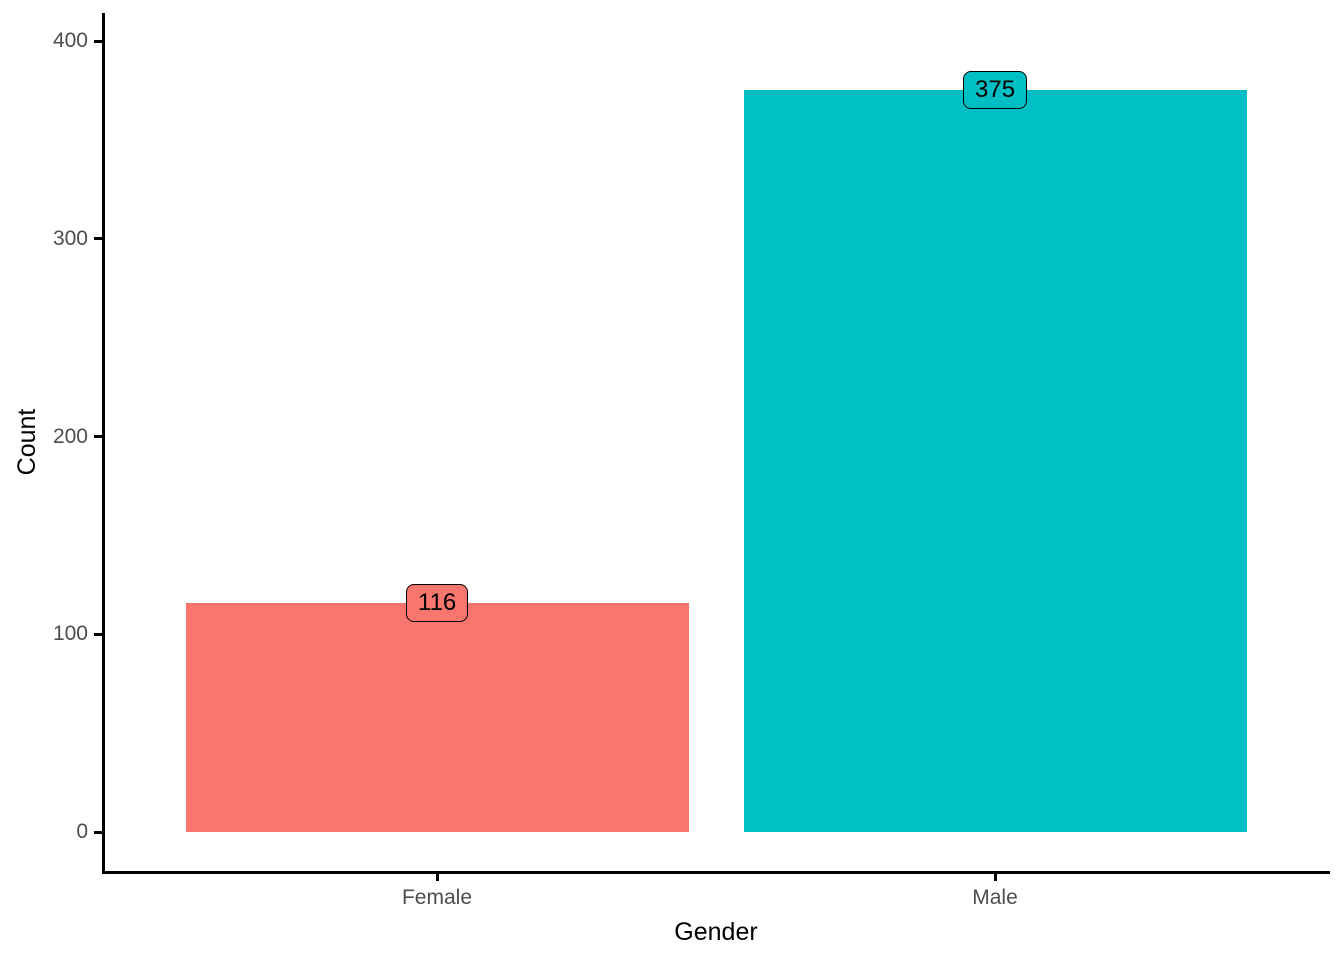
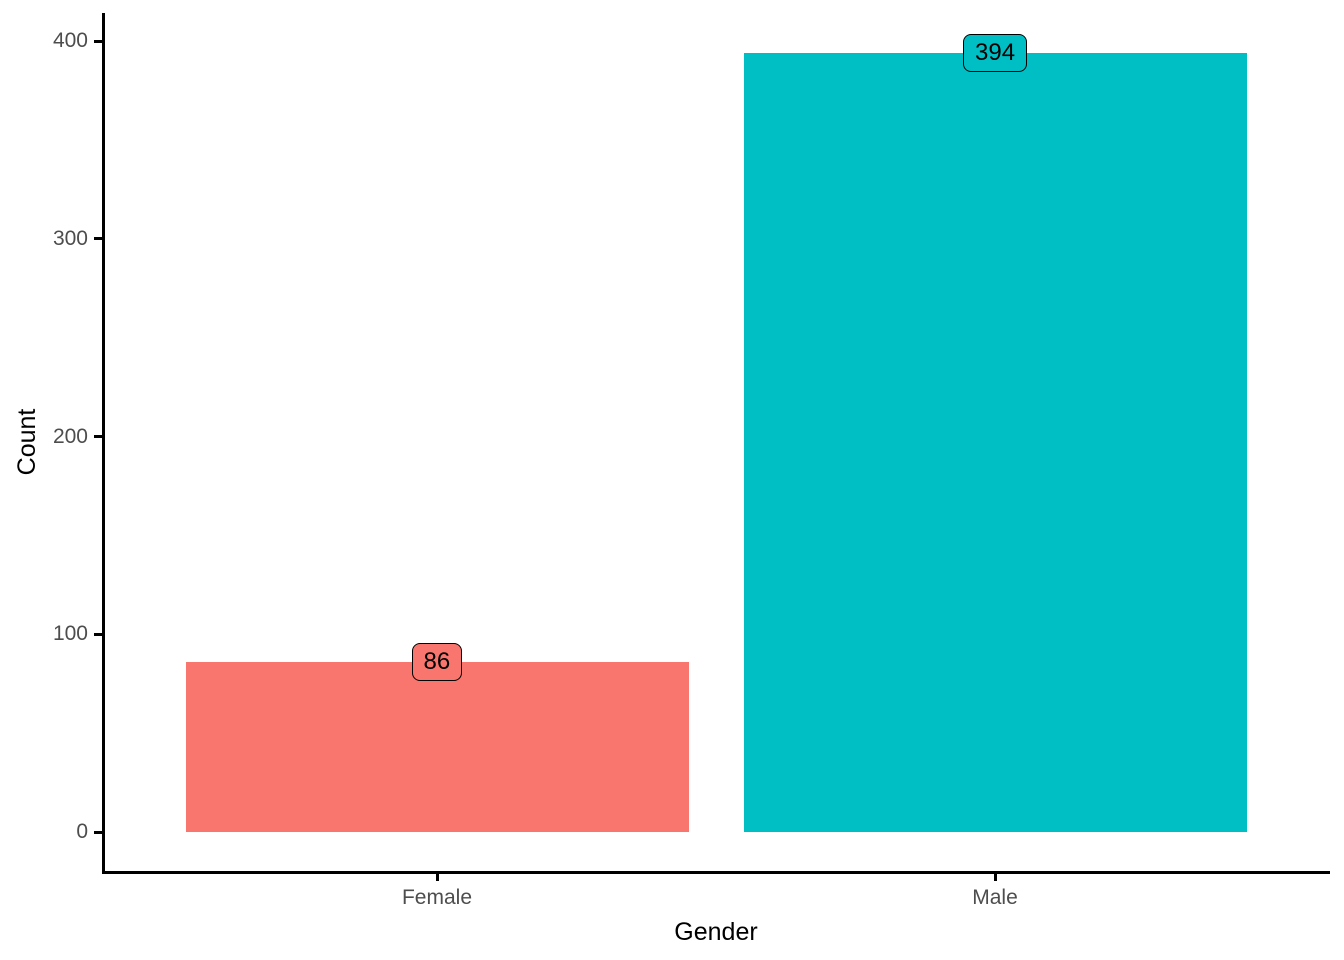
Female: 116 -> 86
Male: 375 -> 394
